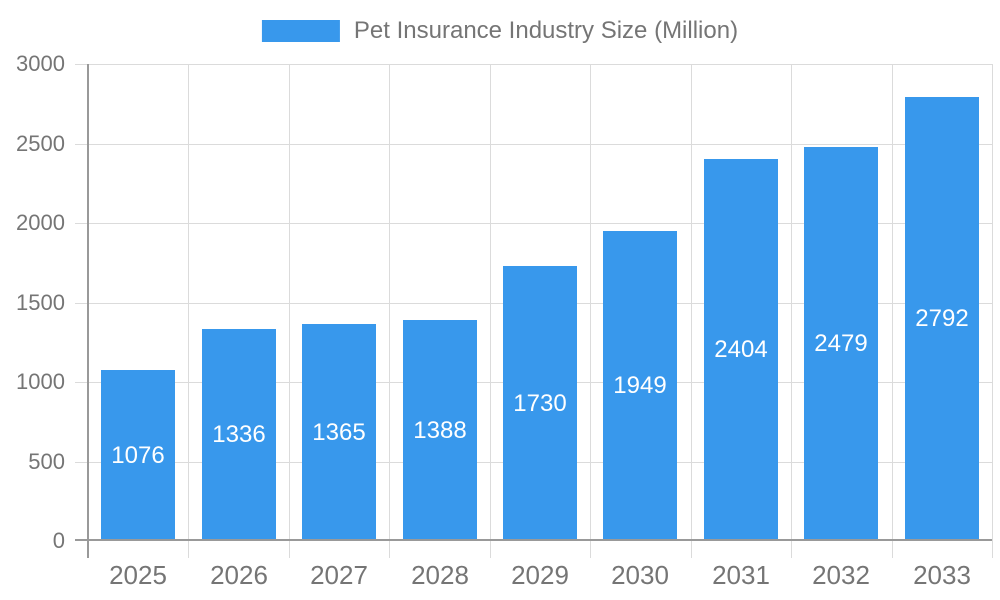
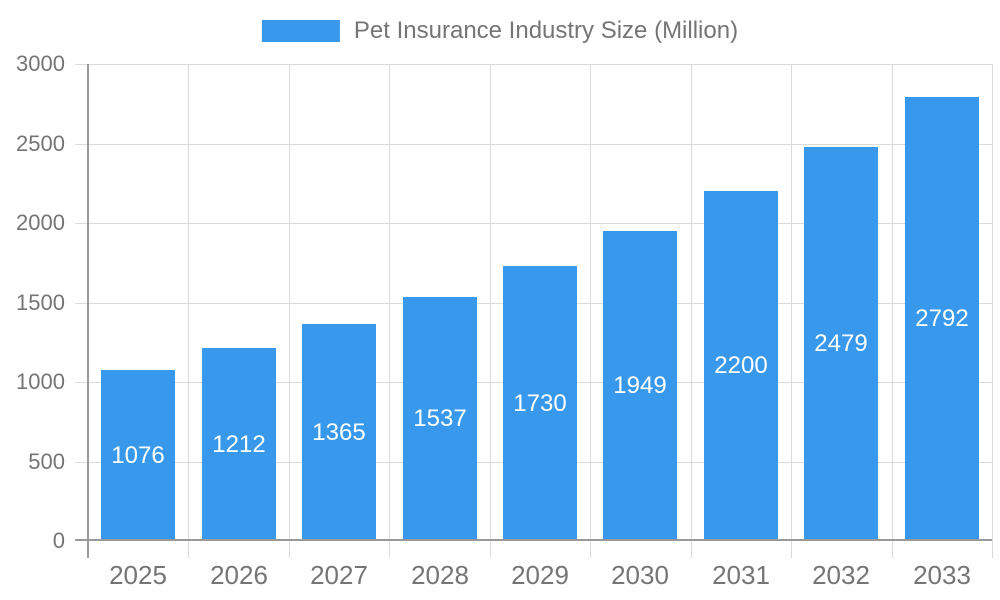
2026: 1336 -> 1212
2028: 1388 -> 1537
2031: 2404 -> 2200
